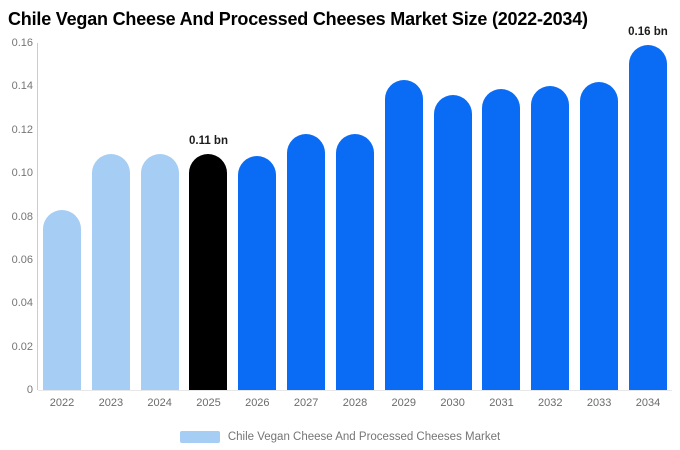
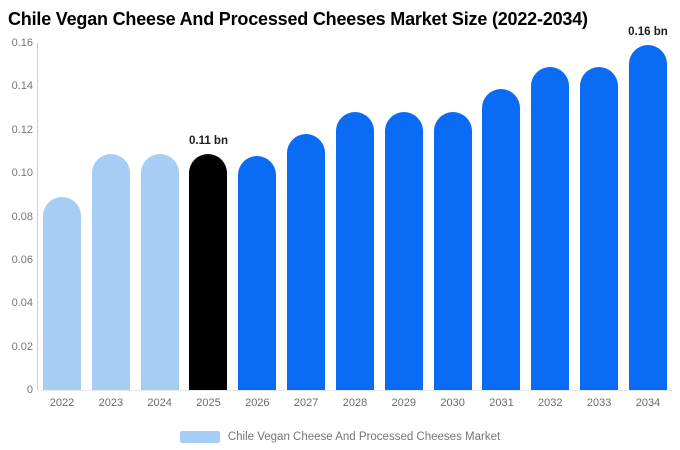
2022: 0.083 -> 0.089
2028: 0.118 -> 0.128
2029: 0.143 -> 0.128
2030: 0.136 -> 0.128
2032: 0.140 -> 0.149
2033: 0.142 -> 0.149
